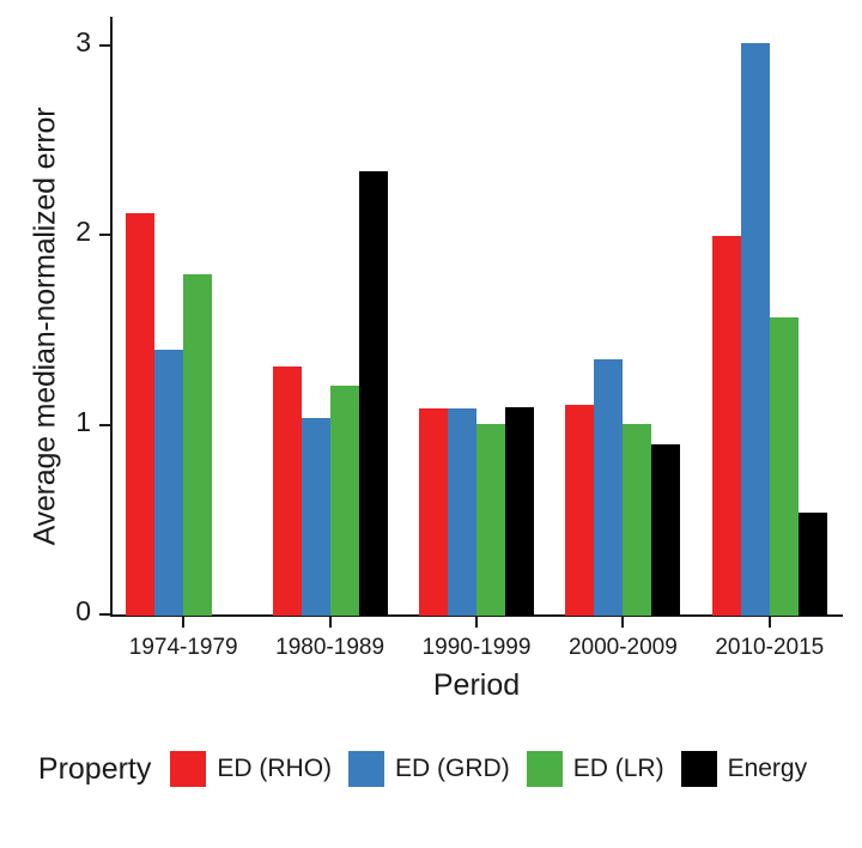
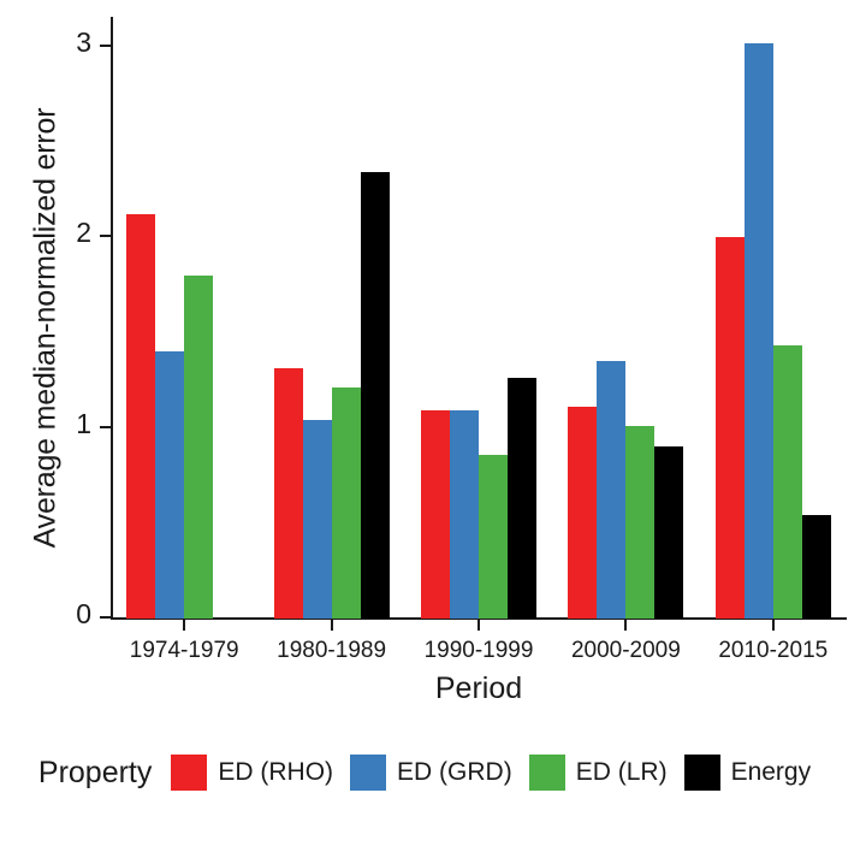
ED (LR)/1990-1999: 1.01 -> 0.86
Energy/1990-1999: 1.10 -> 1.26
ED (LR)/2010-2015: 1.57 -> 1.43
